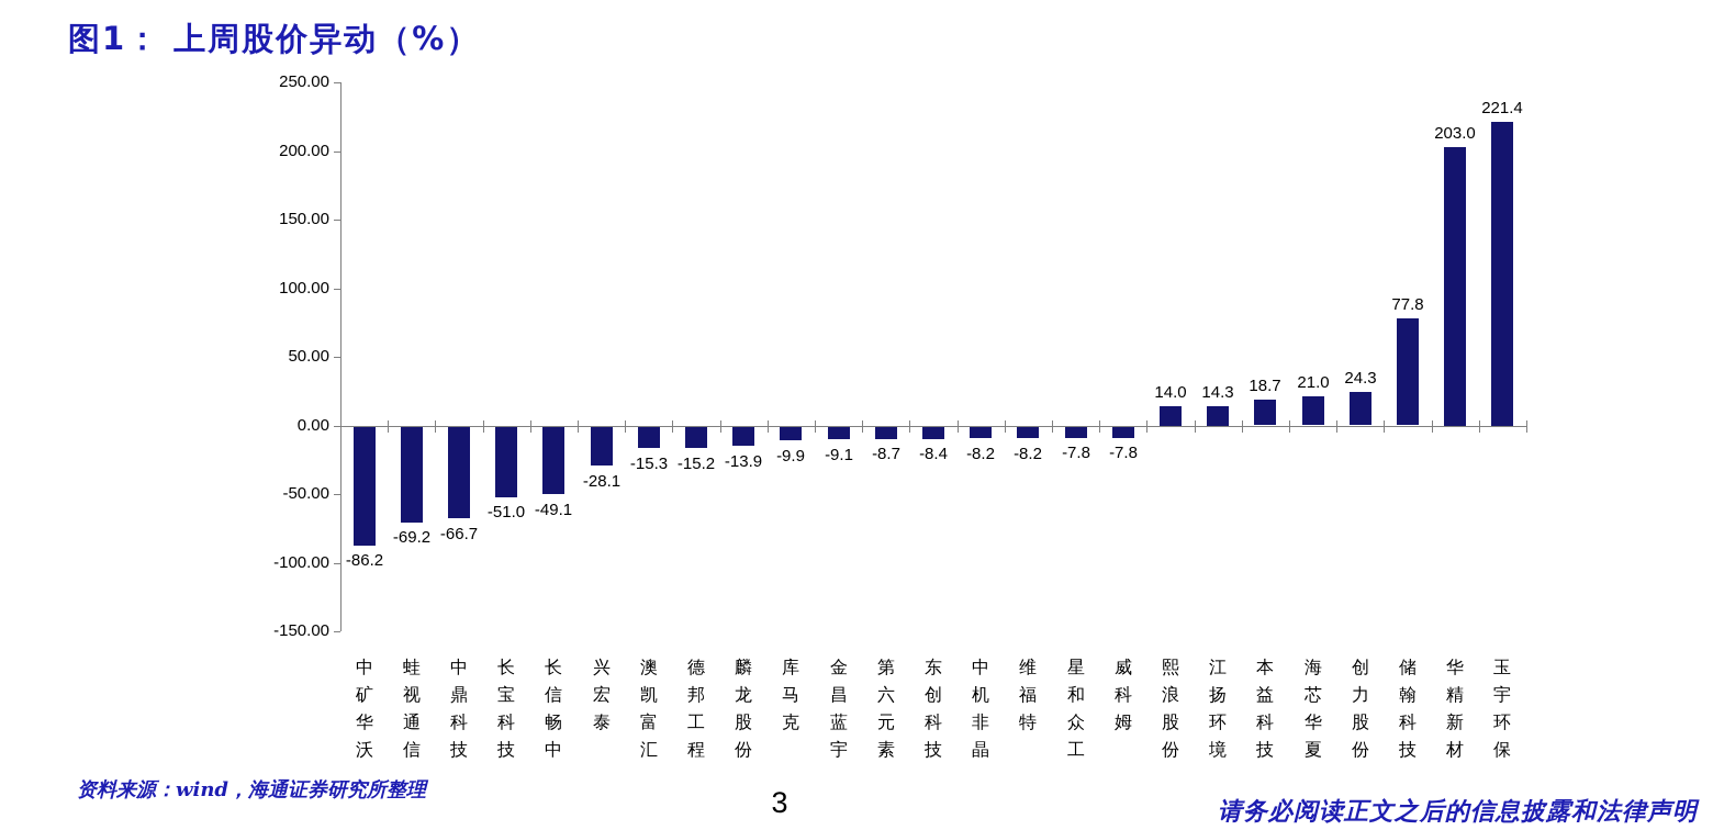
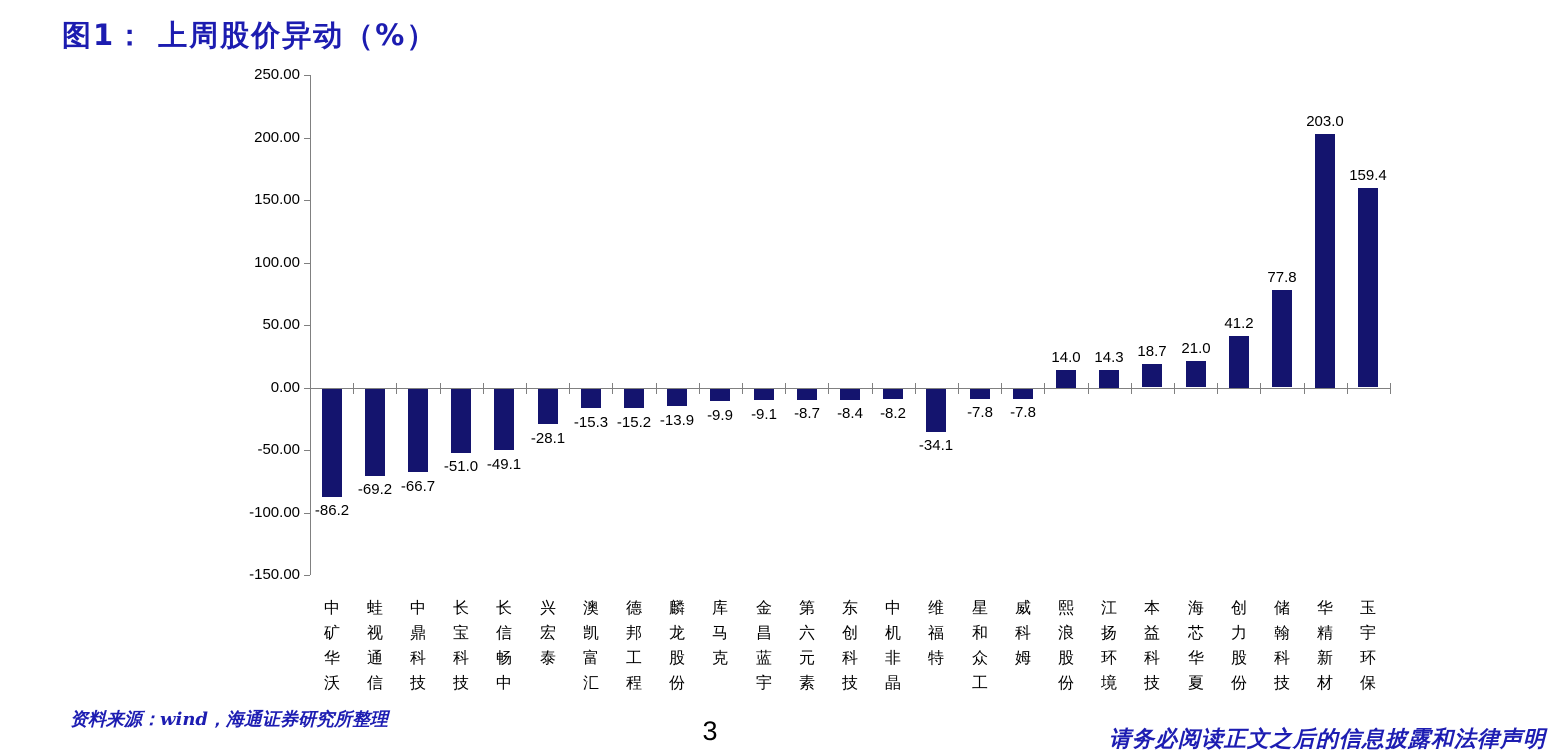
维福特: -8.2 -> -34.1
创力股份: 24.3 -> 41.2
玉宇环保: 221.4 -> 159.4
